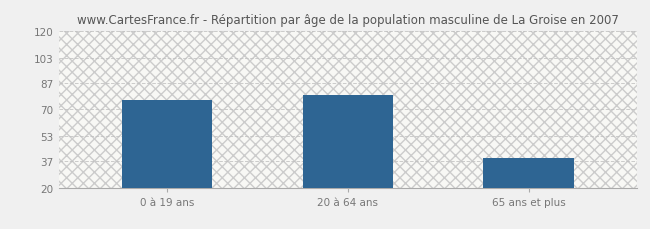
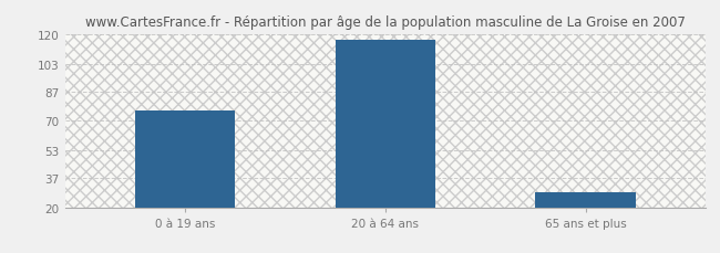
20 à 64 ans: 79 -> 117
65 ans et plus: 39 -> 29
